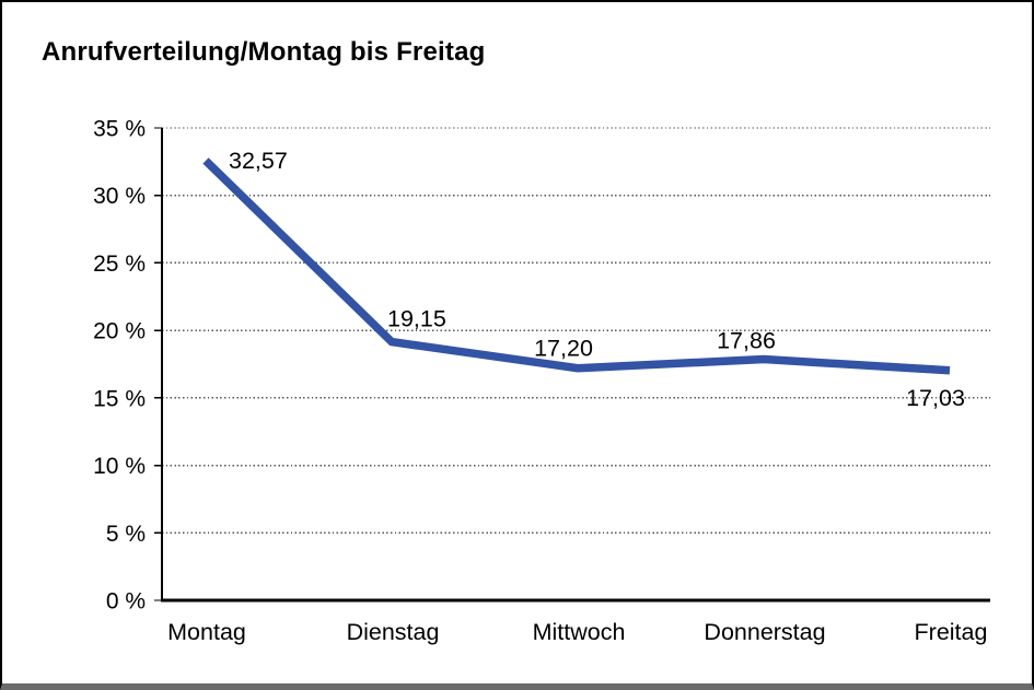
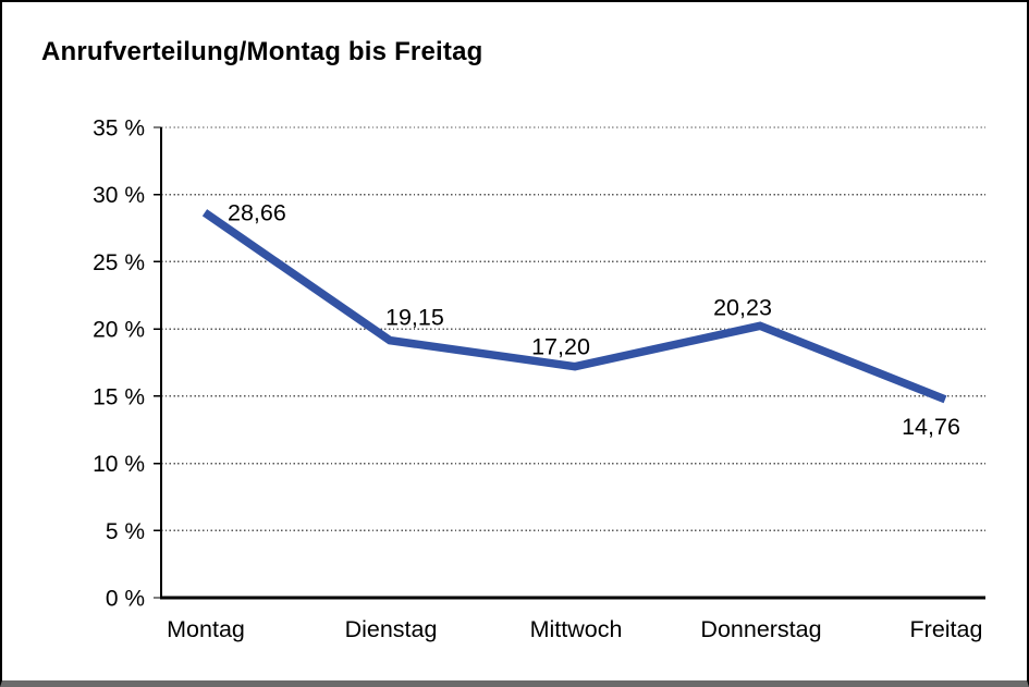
Montag: 32,57 -> 28,66
Donnerstag: 17,86 -> 20,23
Freitag: 17,03 -> 14,76
